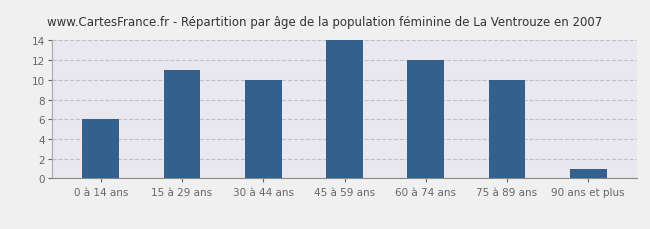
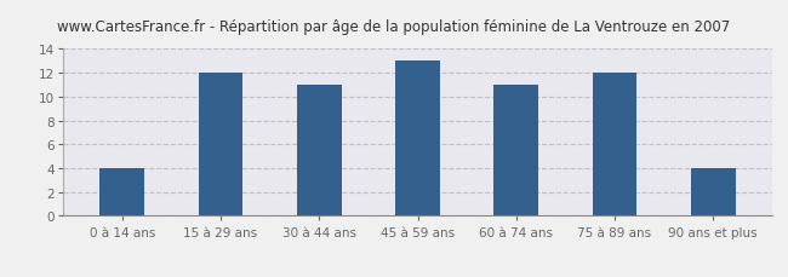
0 à 14 ans: 6 -> 4
15 à 29 ans: 11 -> 12
30 à 44 ans: 10 -> 11
45 à 59 ans: 14 -> 13
60 à 74 ans: 12 -> 11
75 à 89 ans: 10 -> 12
90 ans et plus: 1 -> 4
